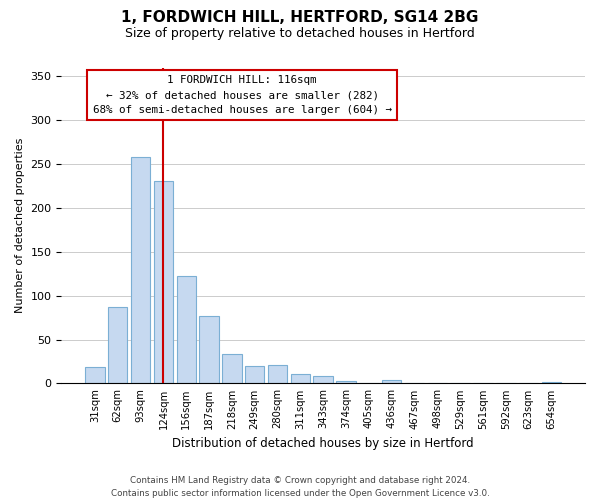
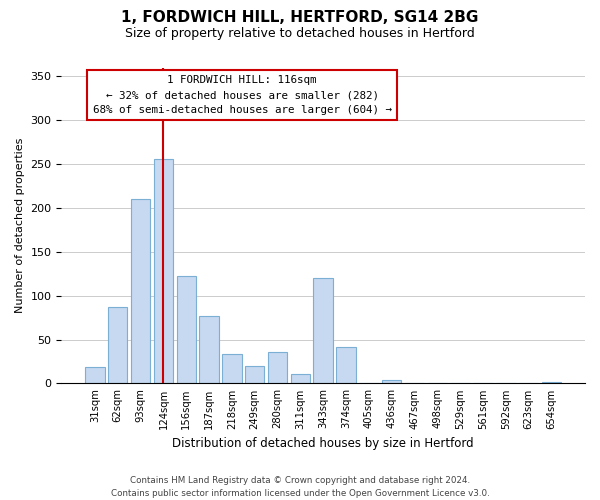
93sqm: 258 -> 210
124sqm: 231 -> 256
280sqm: 21 -> 36
343sqm: 9 -> 120
374sqm: 3 -> 42
